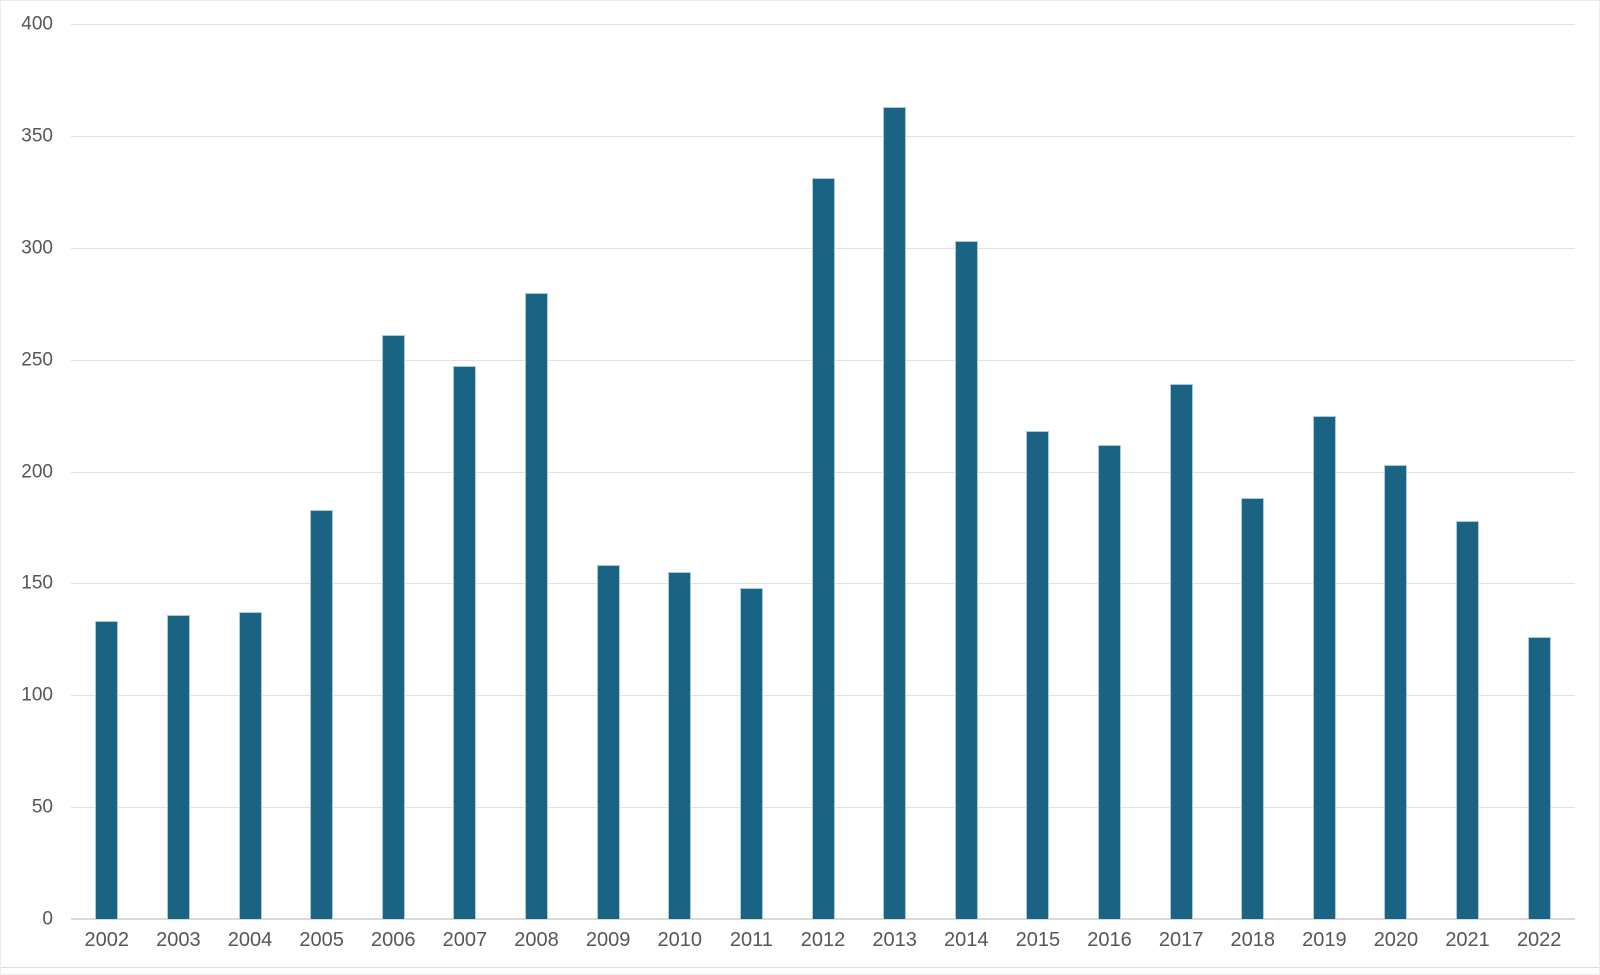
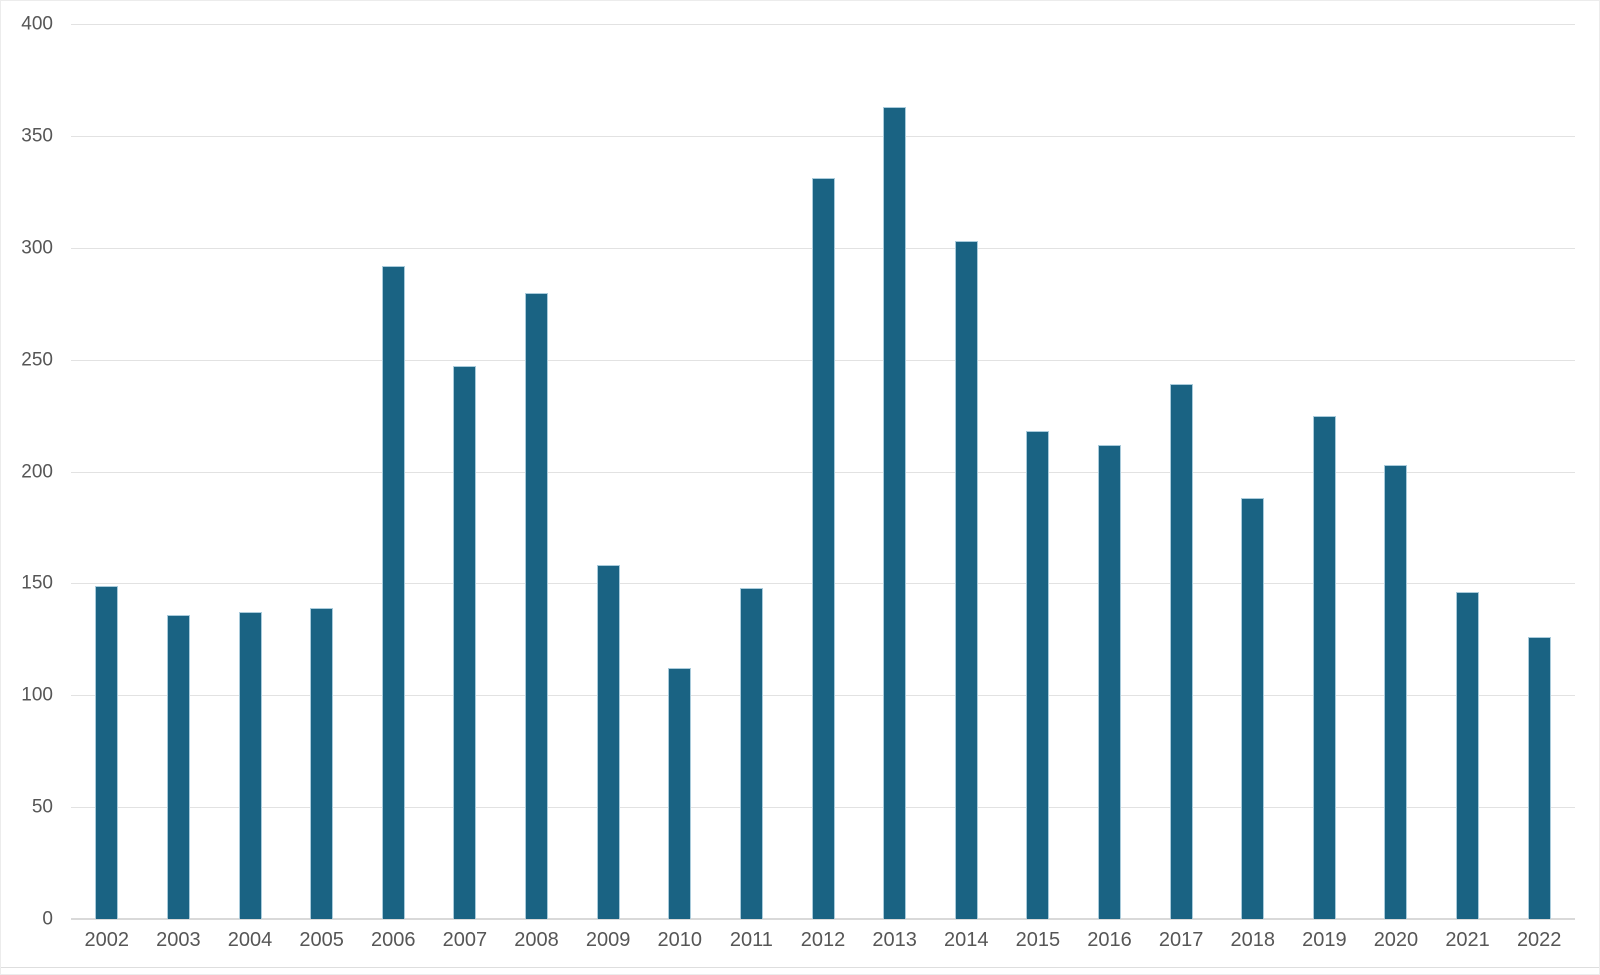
2002: 133 -> 149
2005: 183 -> 139
2006: 261 -> 292
2010: 155 -> 112
2021: 178 -> 146
